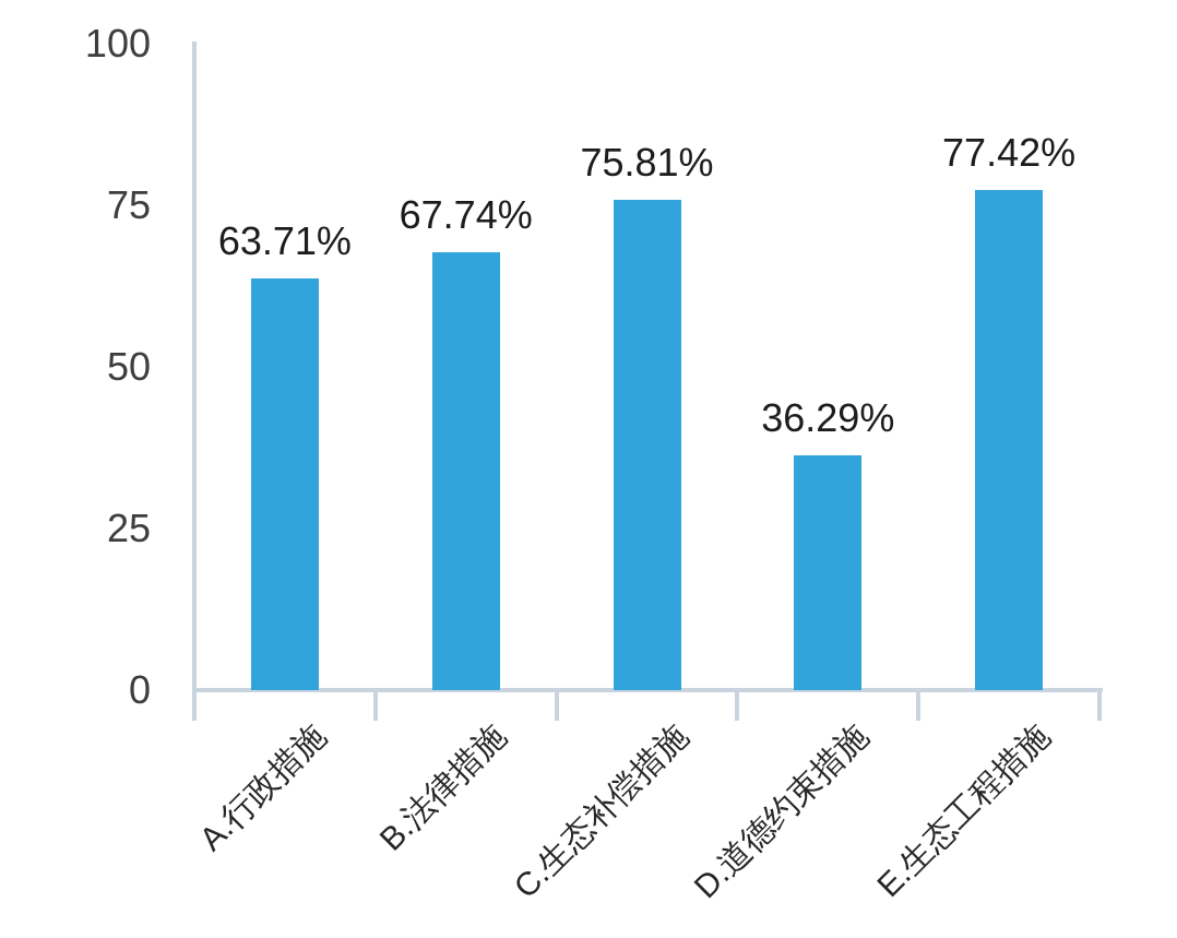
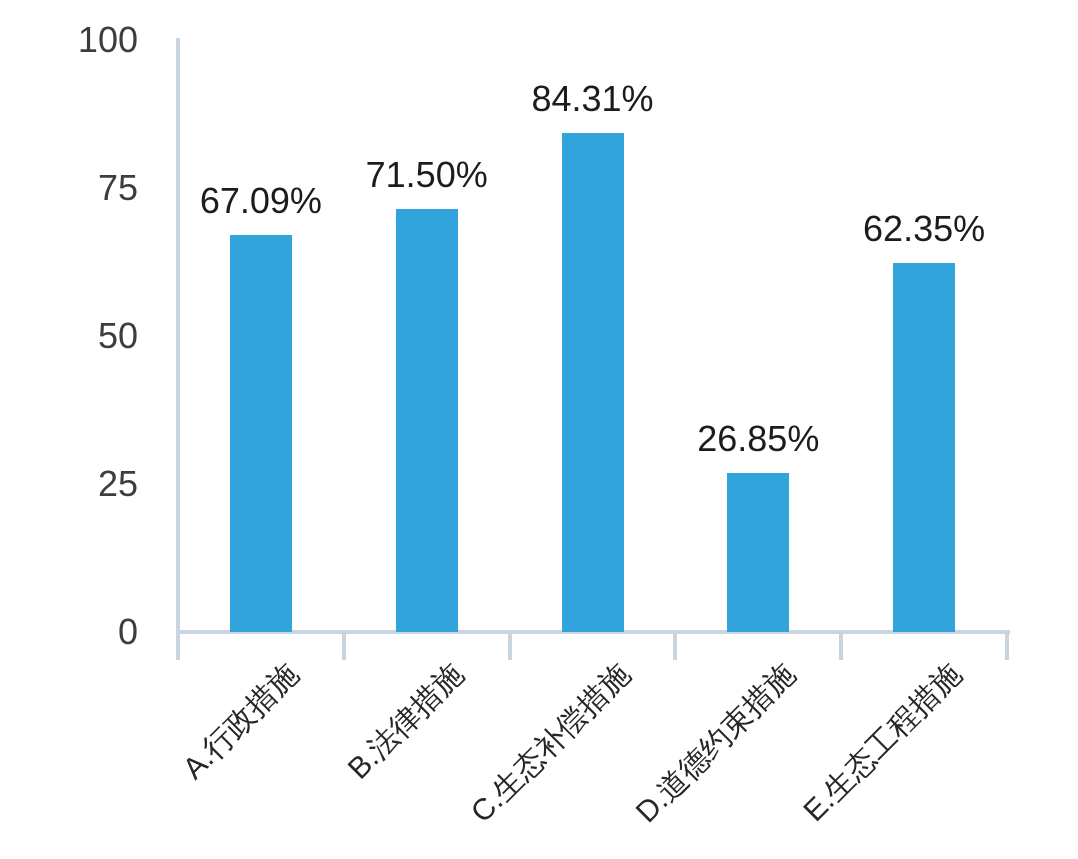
A.行政措施: 63.71% -> 67.09%
B.法律措施: 67.74% -> 71.50%
C.生态补偿措施: 75.81% -> 84.31%
D.道德约束措施: 36.29% -> 26.85%
E.生态工程措施: 77.42% -> 62.35%
